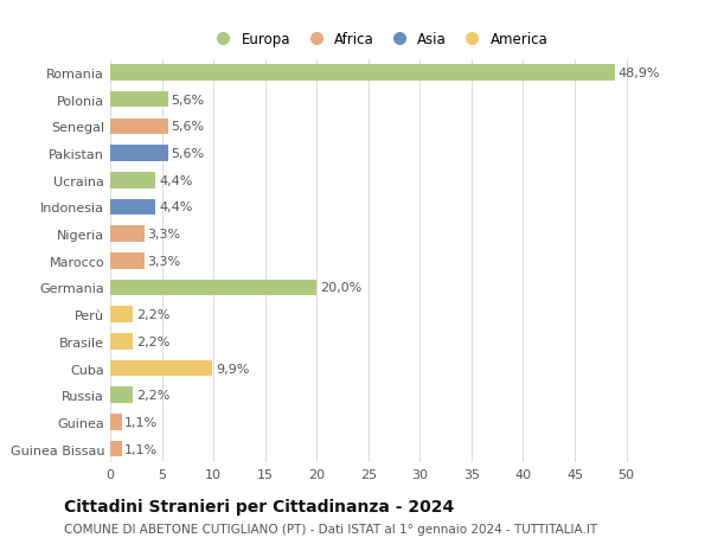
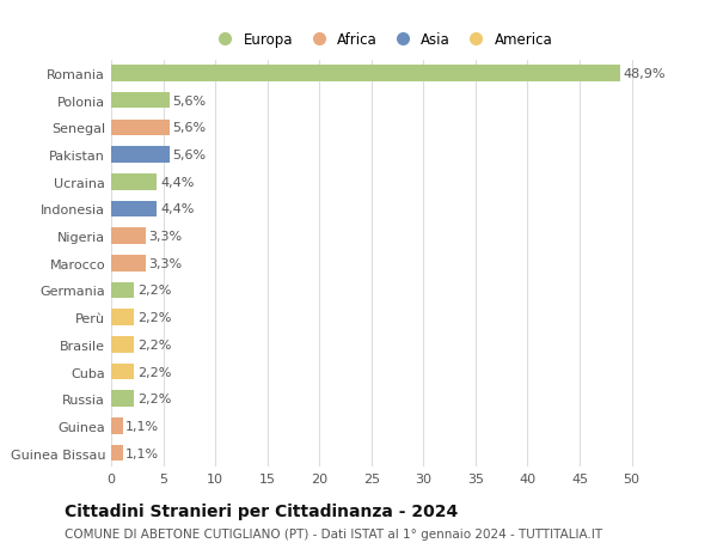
Germania: 20,0% -> 2,2%
Cuba: 9,9% -> 2,2%
